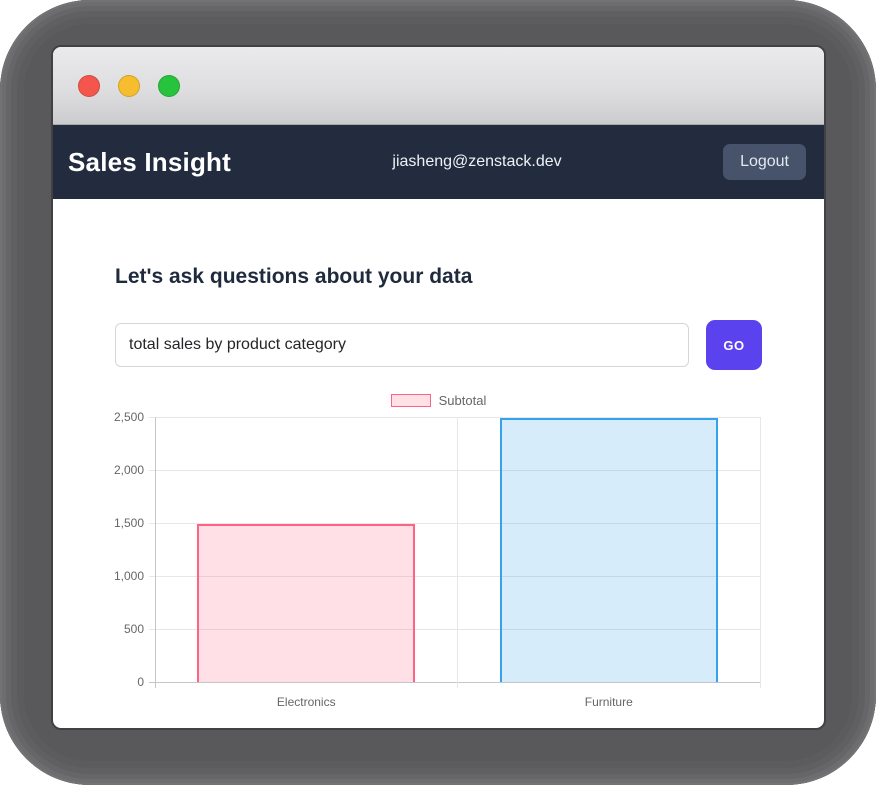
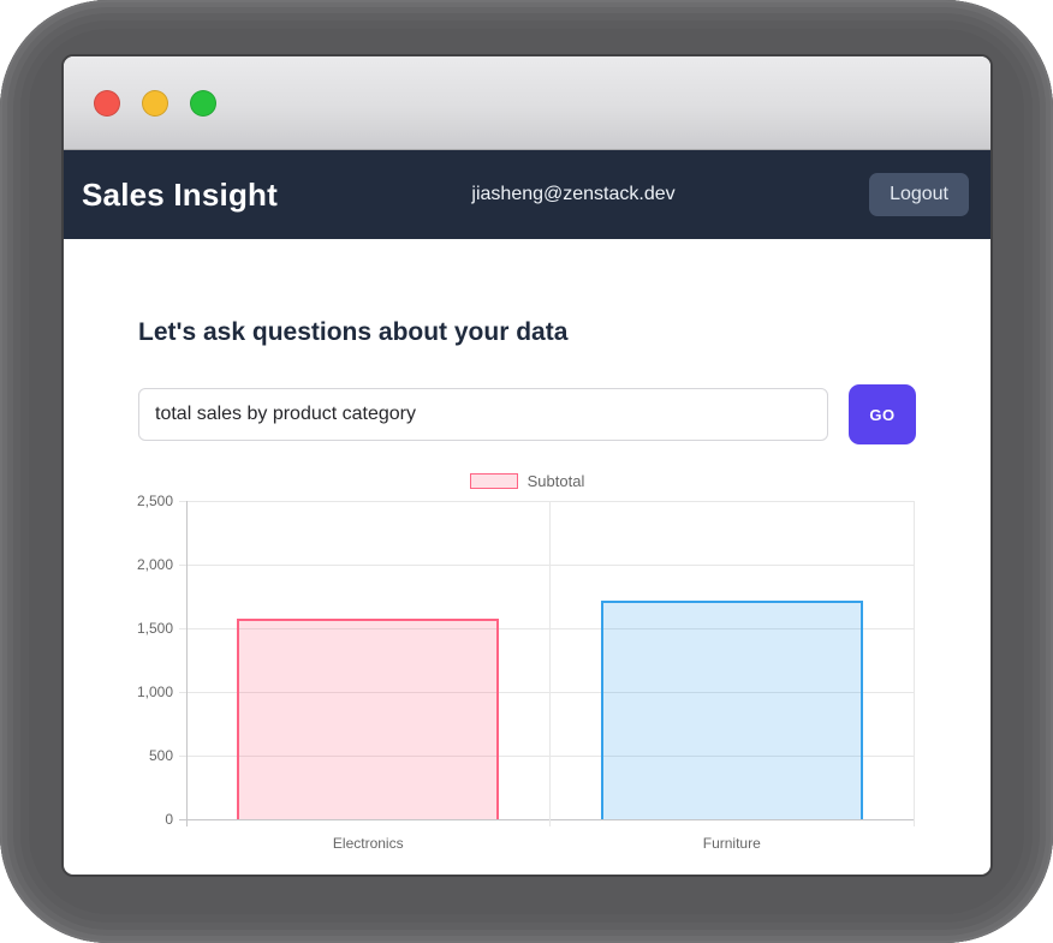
Electronics: 1490 -> 1580
Furniture: 2490 -> 1720
